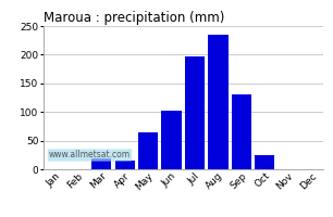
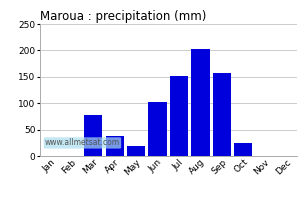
Mar: 18 -> 78
Apr: 15 -> 38
May: 65 -> 18
Jul: 197 -> 152
Aug: 235 -> 202
Sep: 130 -> 158
